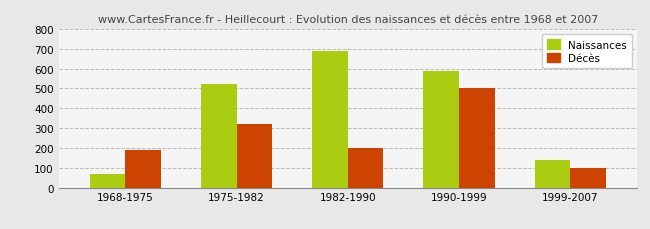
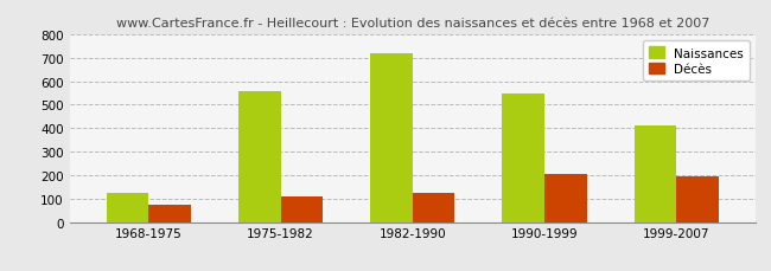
Naissances/1968-1975: 70 -> 120
Décès/1968-1975: 190 -> 70
Naissances/1975-1982: 520 -> 560
Décès/1975-1982: 320 -> 110
Naissances/1982-1990: 690 -> 720
Décès/1982-1990: 200 -> 120
Naissances/1990-1999: 590 -> 550
Décès/1990-1999: 500 -> 210
Naissances/1999-2007: 140 -> 410
Décès/1999-2007: 100 -> 200
